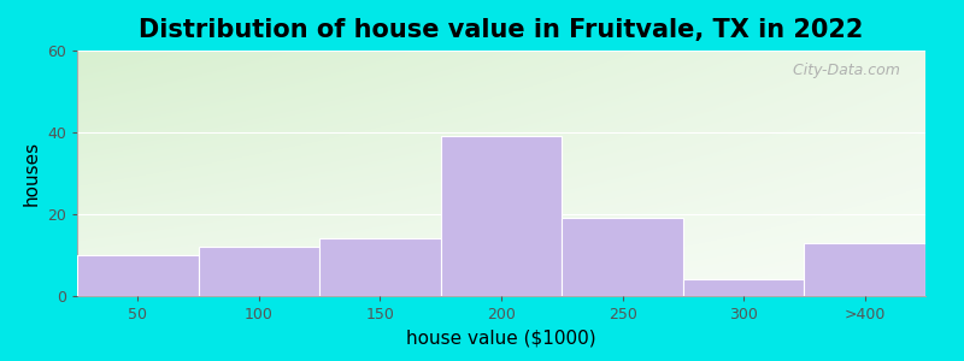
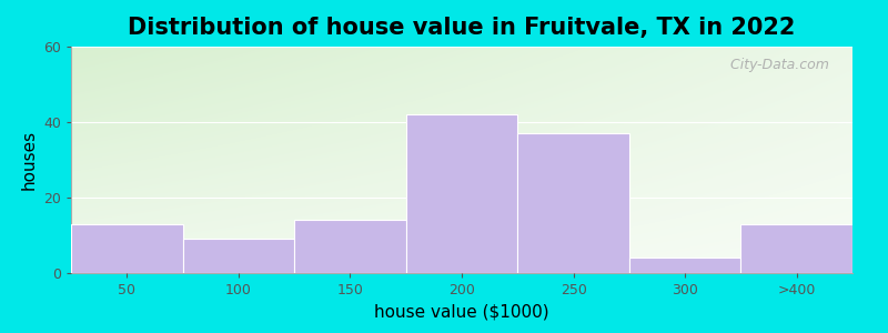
50: 10 -> 13
100: 12 -> 9
200: 39 -> 42
250: 19 -> 37
